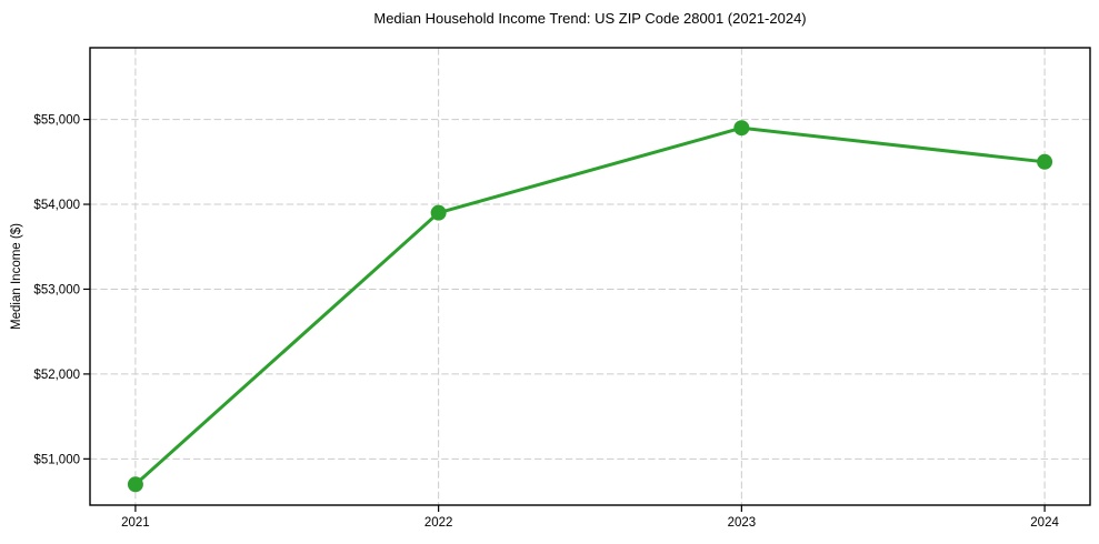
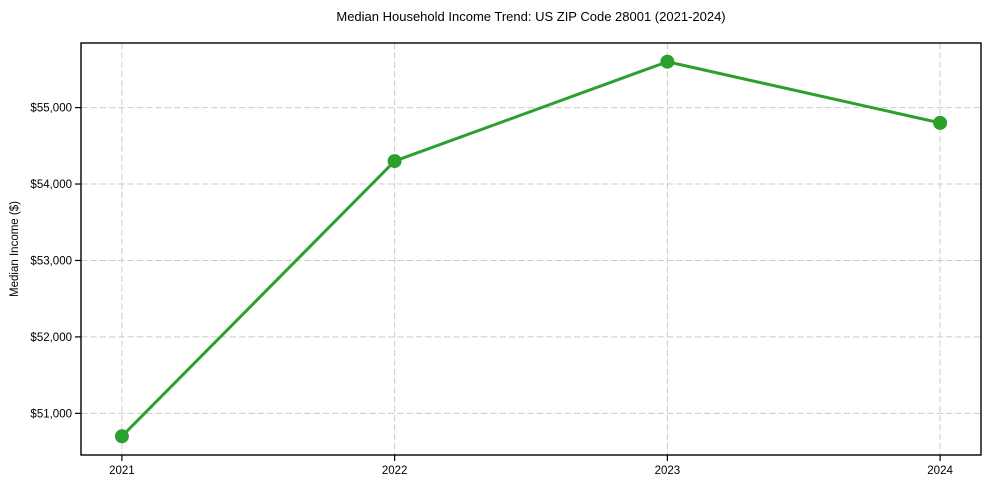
2022: $53900 -> $54300
2023: $54900 -> $55600
2024: $54500 -> $54800
